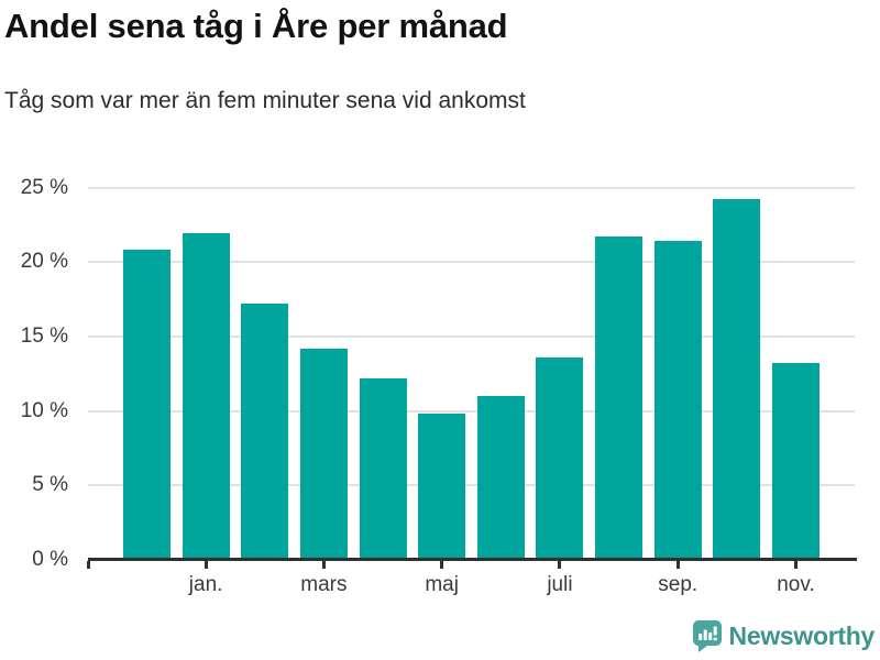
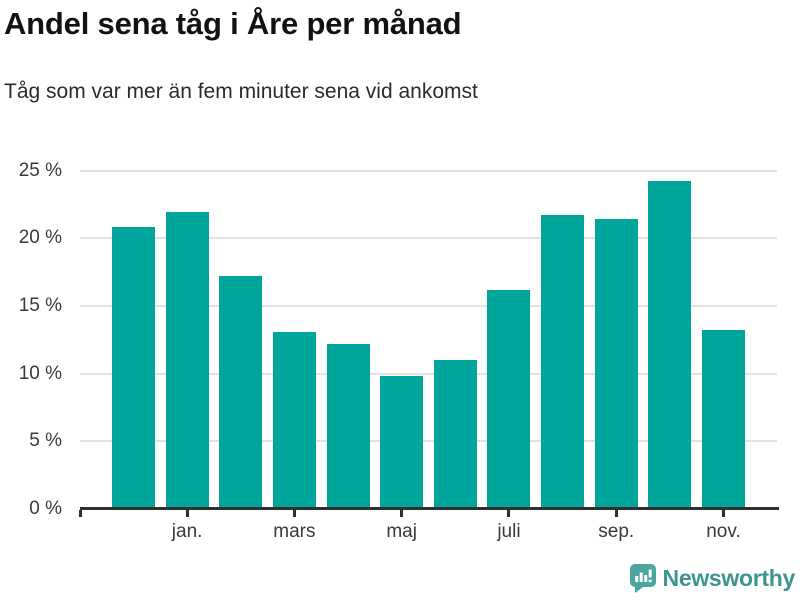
mars: 14.2% -> 13.1%
juli: 13.6% -> 16.2%
